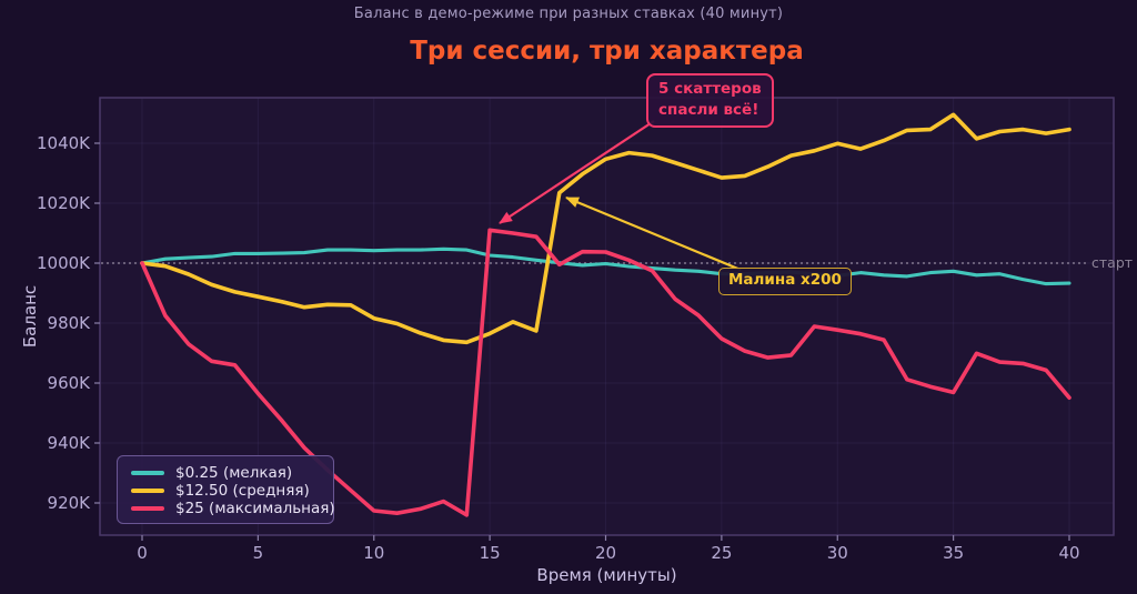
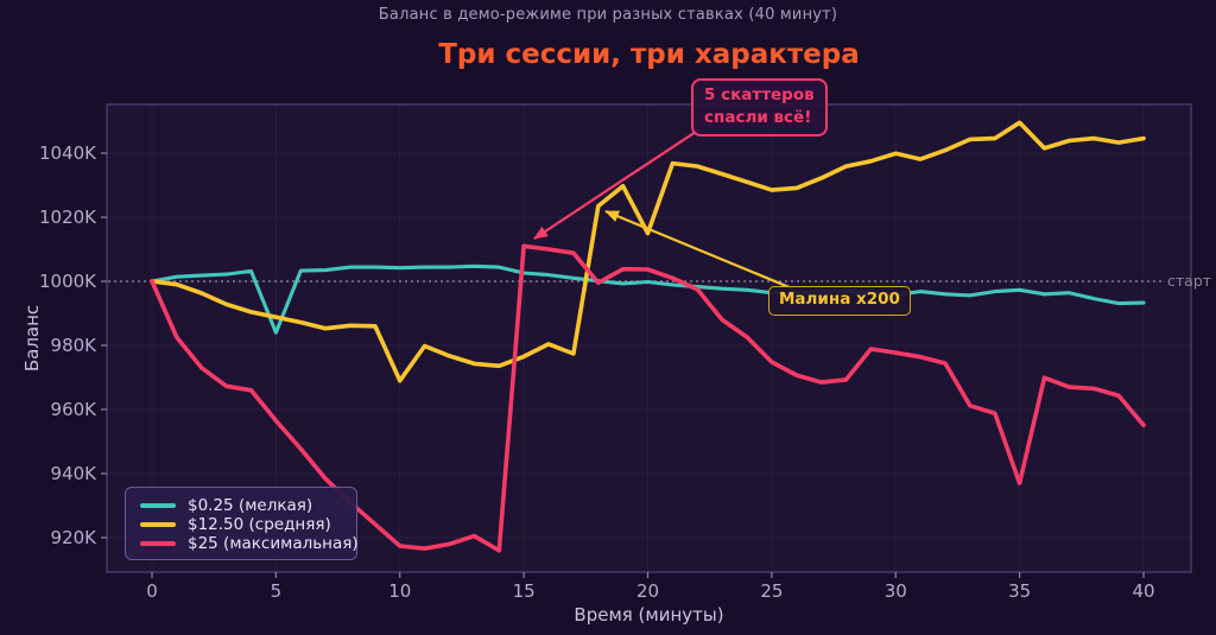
$0.25 (мелкая)/5: 1003K -> 984K
$12.50 (средняя)/10: 982K -> 969K
$12.50 (средняя)/20: 1035K -> 1015K
$25 (максимальная)/35: 957K -> 937K
